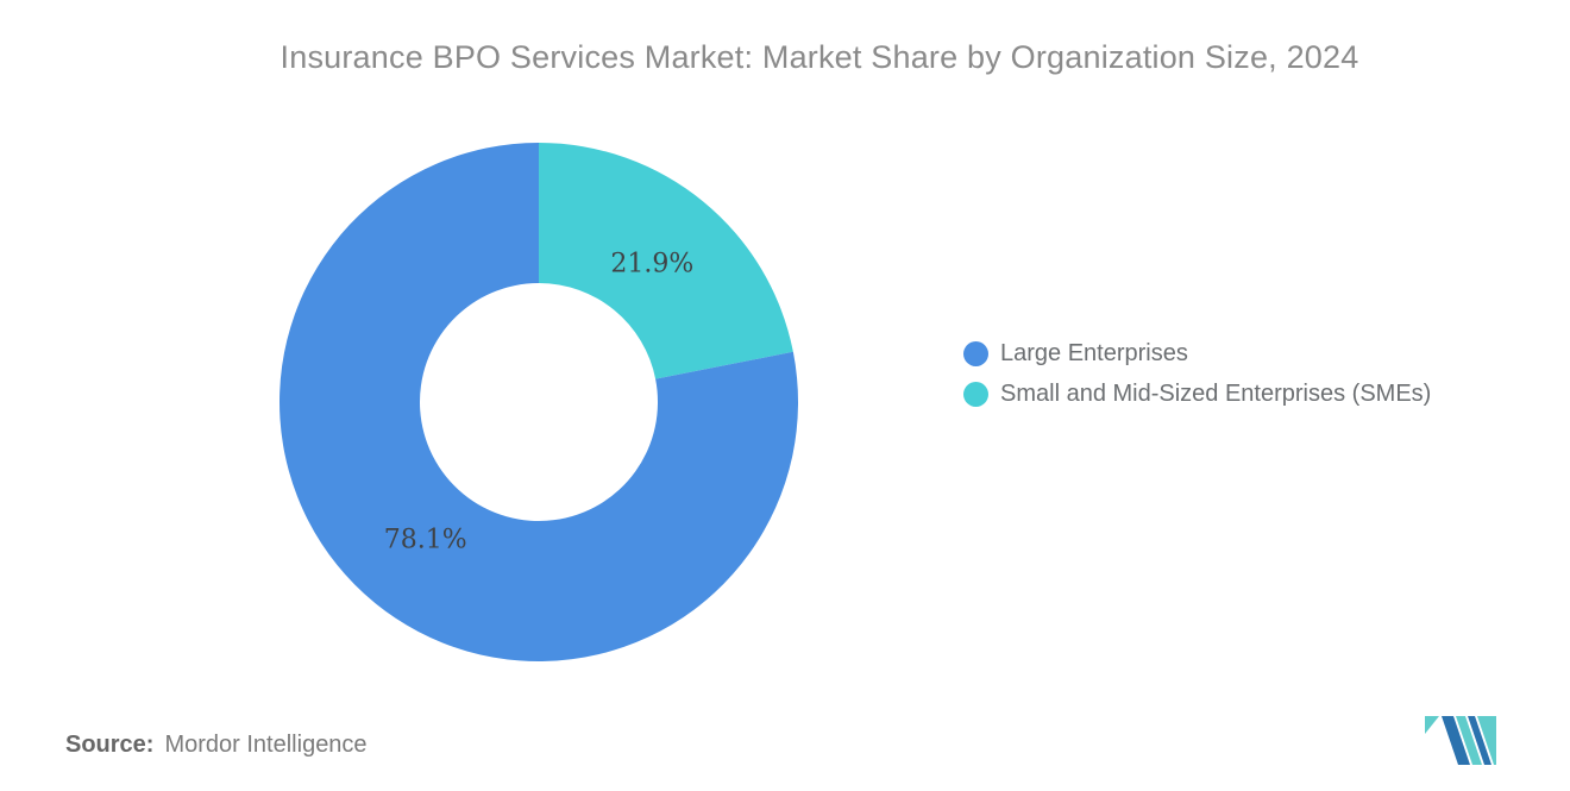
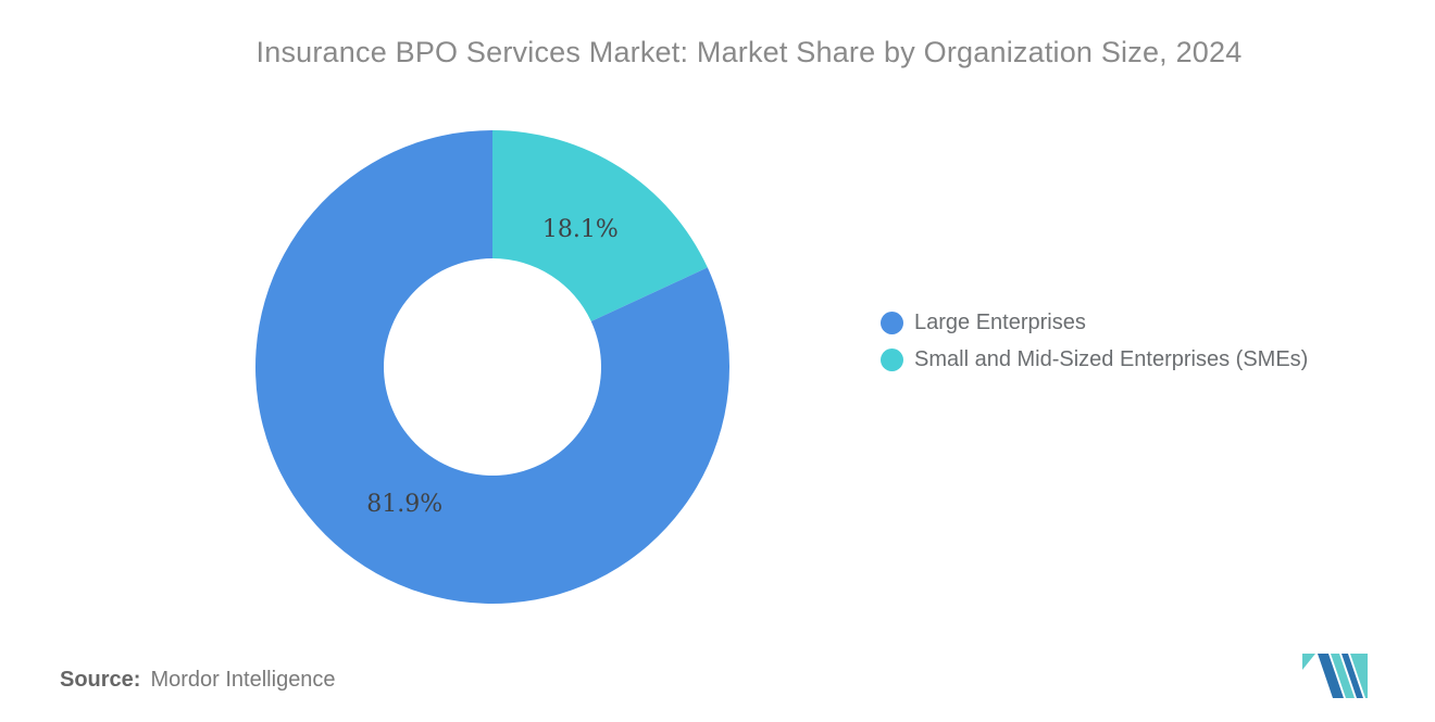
Large Enterprises: 78.1% -> 81.9%
Small and Mid-Sized Enterprises (SMEs): 21.9% -> 18.1%
